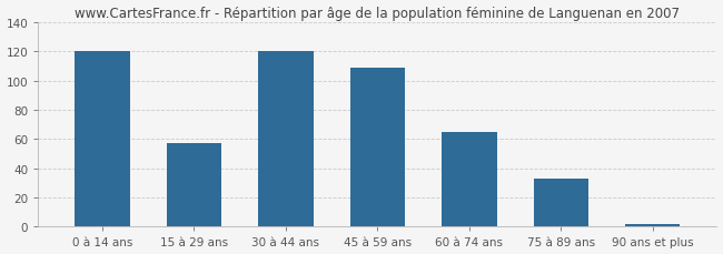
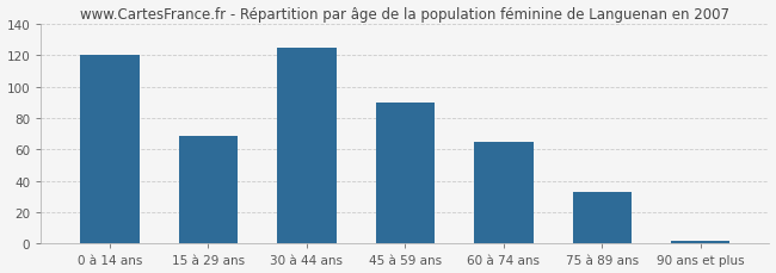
15 à 29 ans: 57 -> 69
30 à 44 ans: 120 -> 125
45 à 59 ans: 109 -> 90
